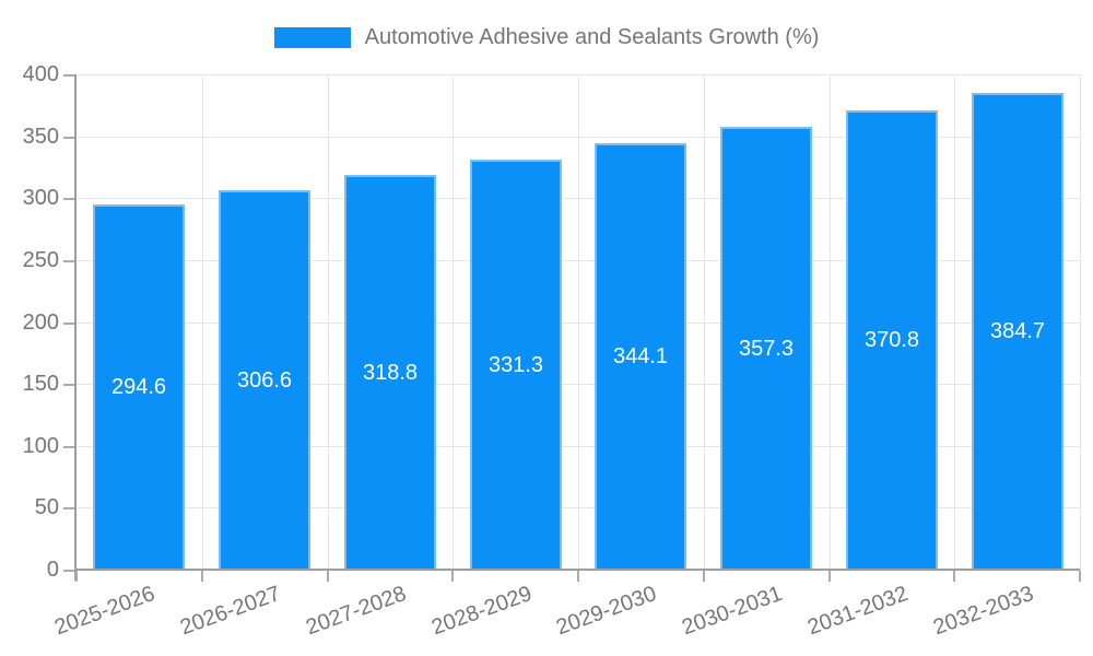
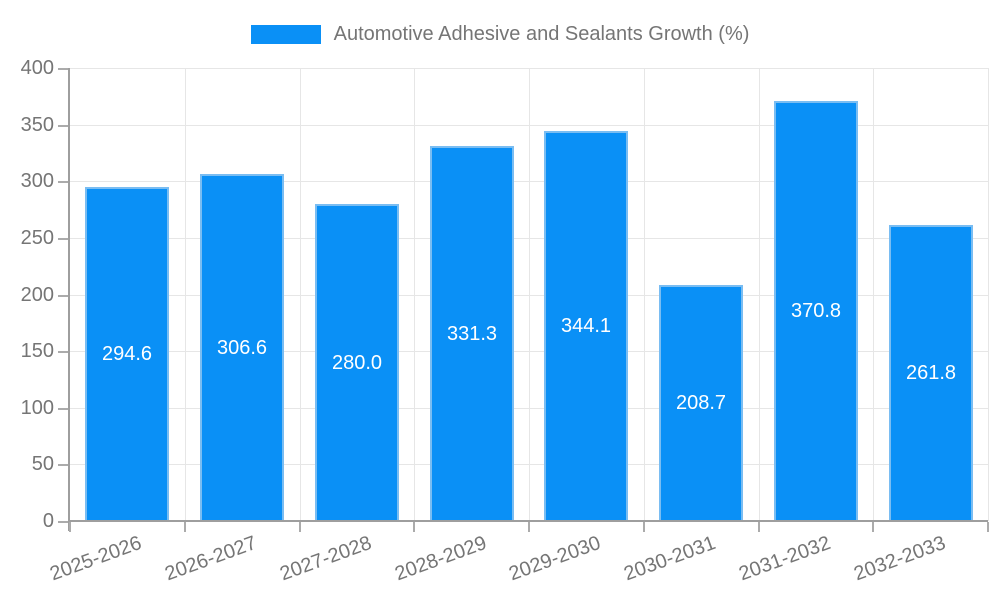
2027-2028: 318.8 -> 280.0
2030-2031: 357.3 -> 208.7
2032-2033: 384.7 -> 261.8
